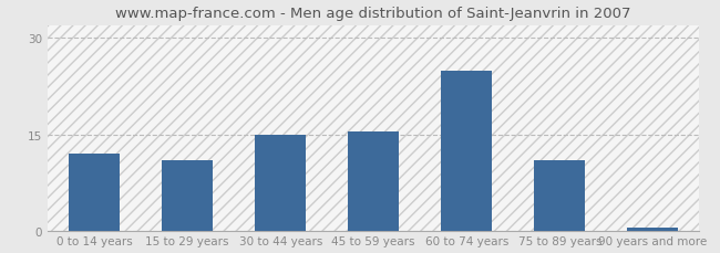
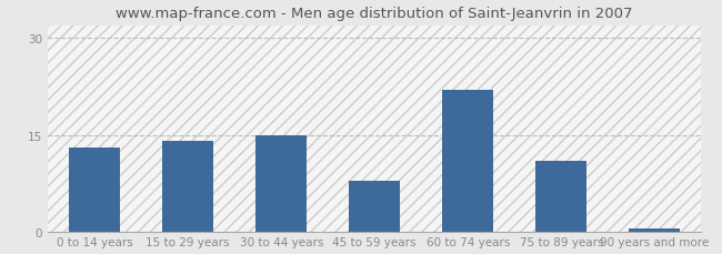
0 to 14 years: 12.0 -> 13.0
15 to 29 years: 11.0 -> 14.0
45 to 59 years: 15.5 -> 7.8
60 to 74 years: 25.0 -> 22.0
